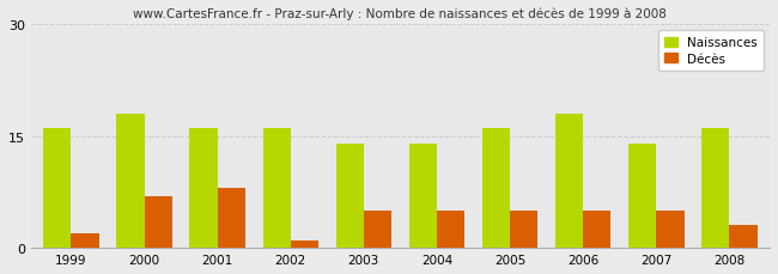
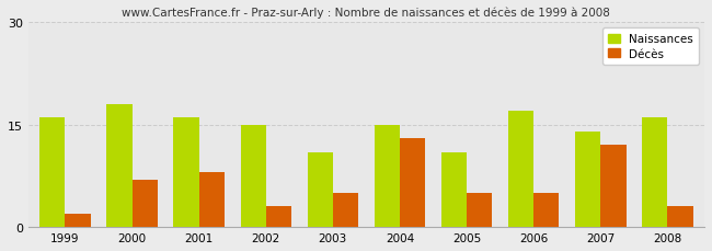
Naissances/2002: 16 -> 15
Décès/2002: 1 -> 3
Naissances/2003: 14 -> 11
Naissances/2004: 14 -> 15
Décès/2004: 5 -> 13
Naissances/2005: 16 -> 11
Naissances/2006: 18 -> 17
Décès/2007: 5 -> 12
